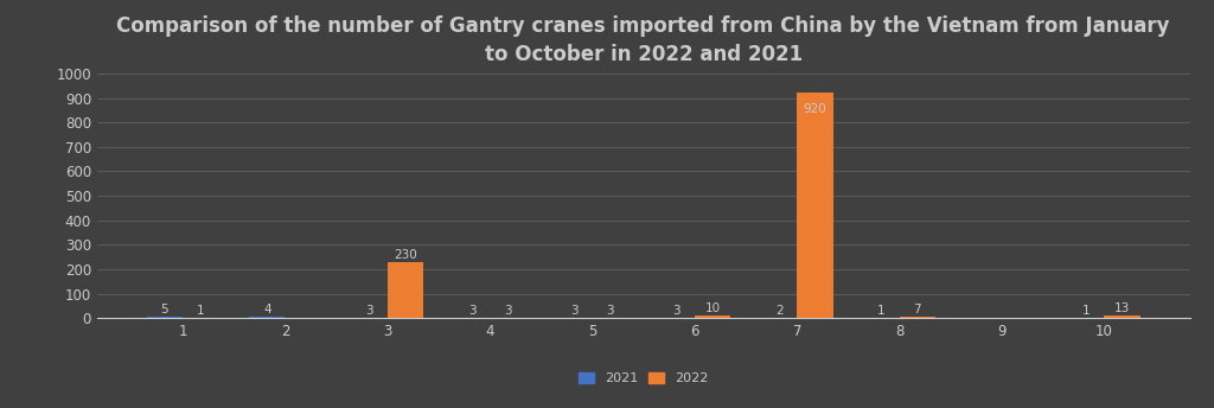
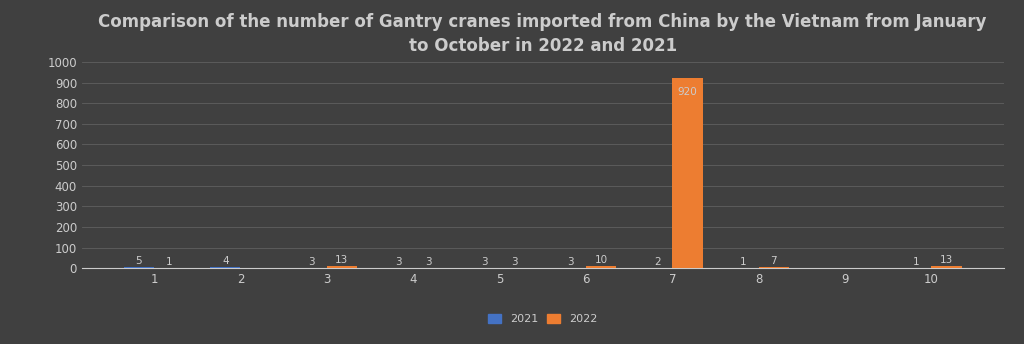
2022/3: 230 -> 13
